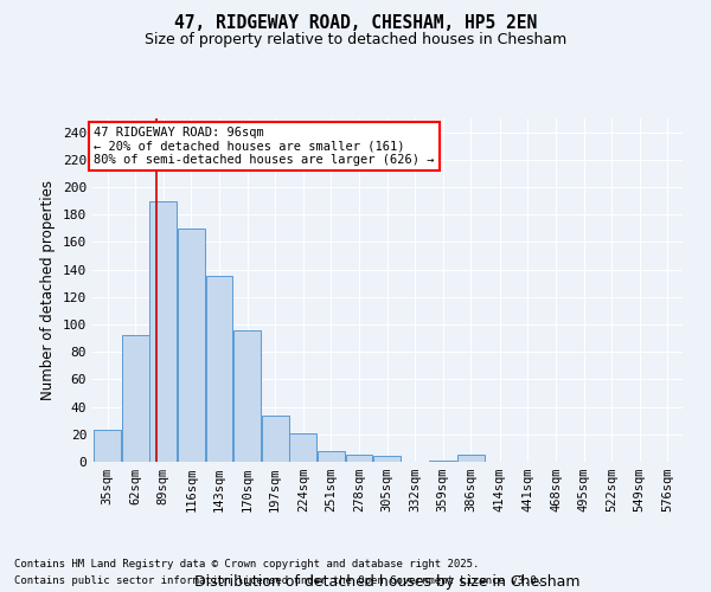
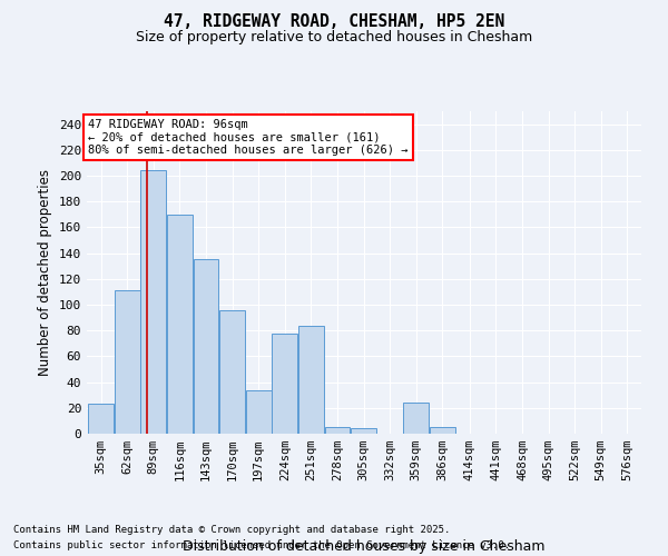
62sqm: 92 -> 111
89sqm: 190 -> 204
224sqm: 21 -> 78
251sqm: 8 -> 84
359sqm: 1 -> 24
